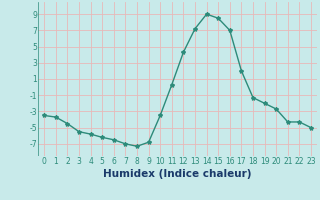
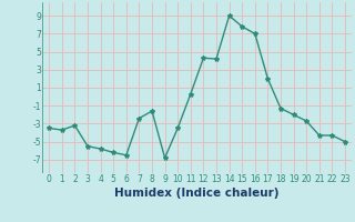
2: -4.5 -> -3.2
7: -7.0 -> -2.4
8: -7.3 -> -1.6
13: 7.2 -> 4.2
15: 8.5 -> 7.8
